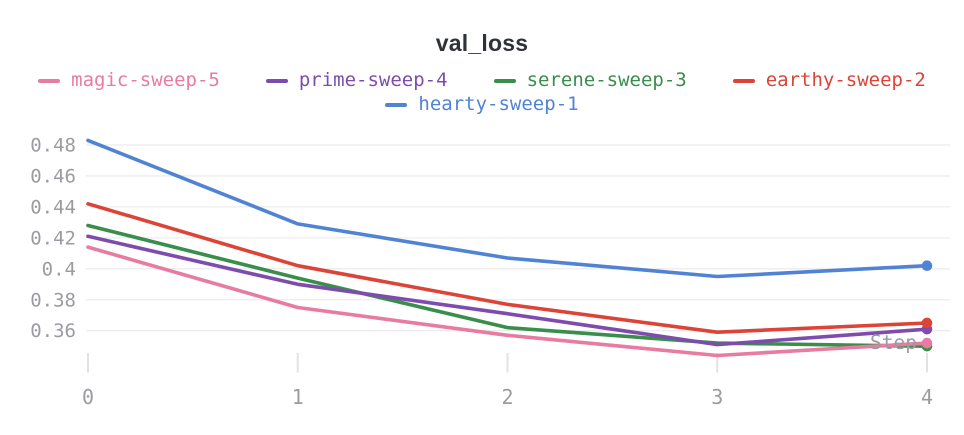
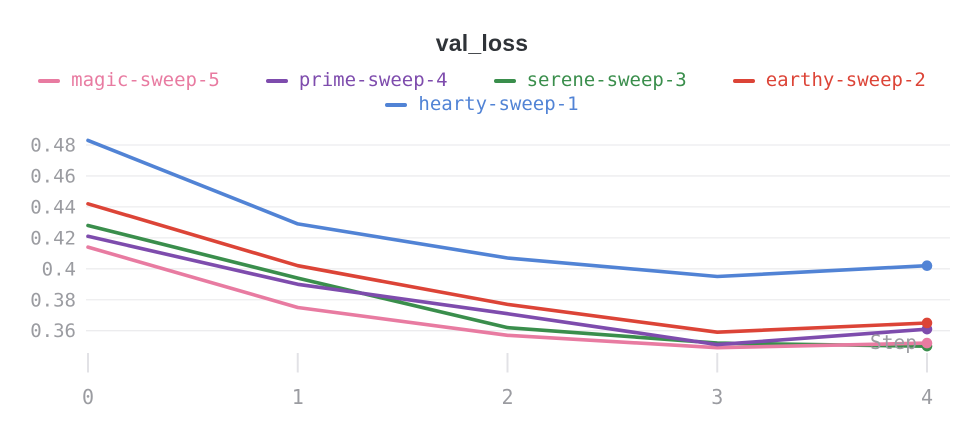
magic-sweep-5/3: 0.344 -> 0.349
